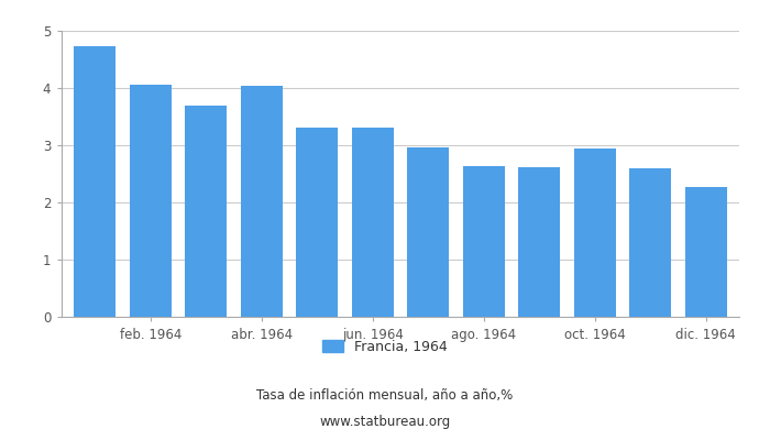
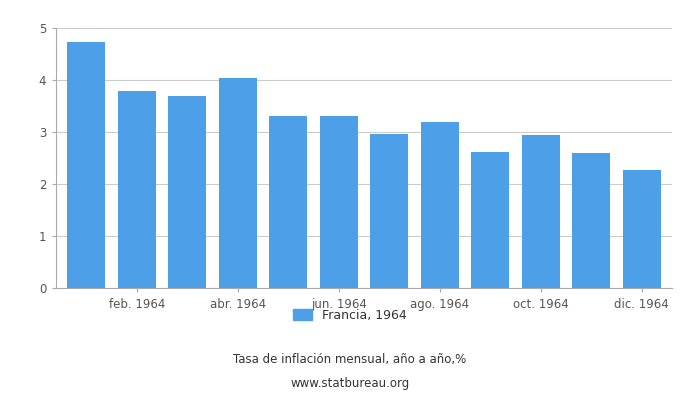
feb. 1964: 4.05 -> 3.78
ago. 1964: 2.64 -> 3.20
